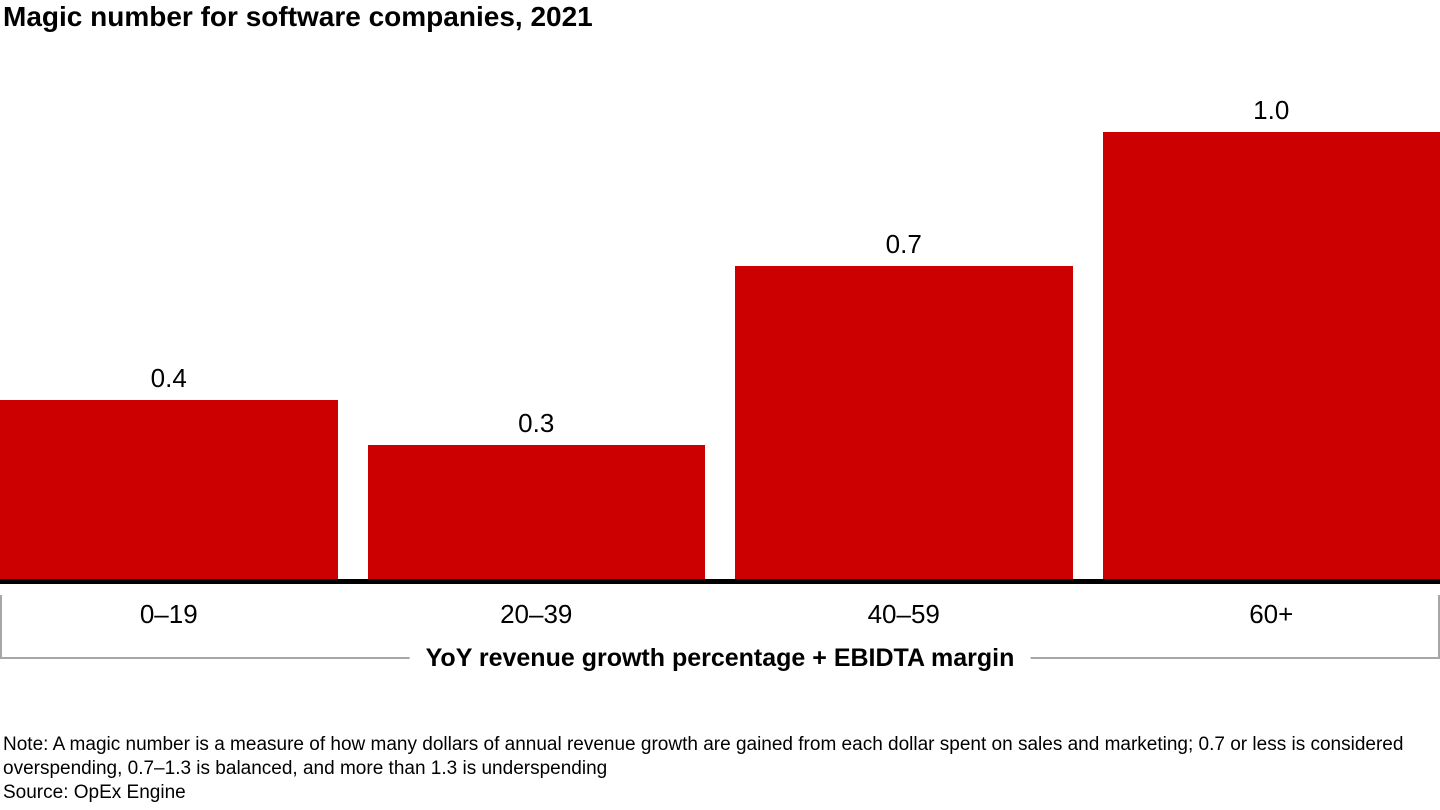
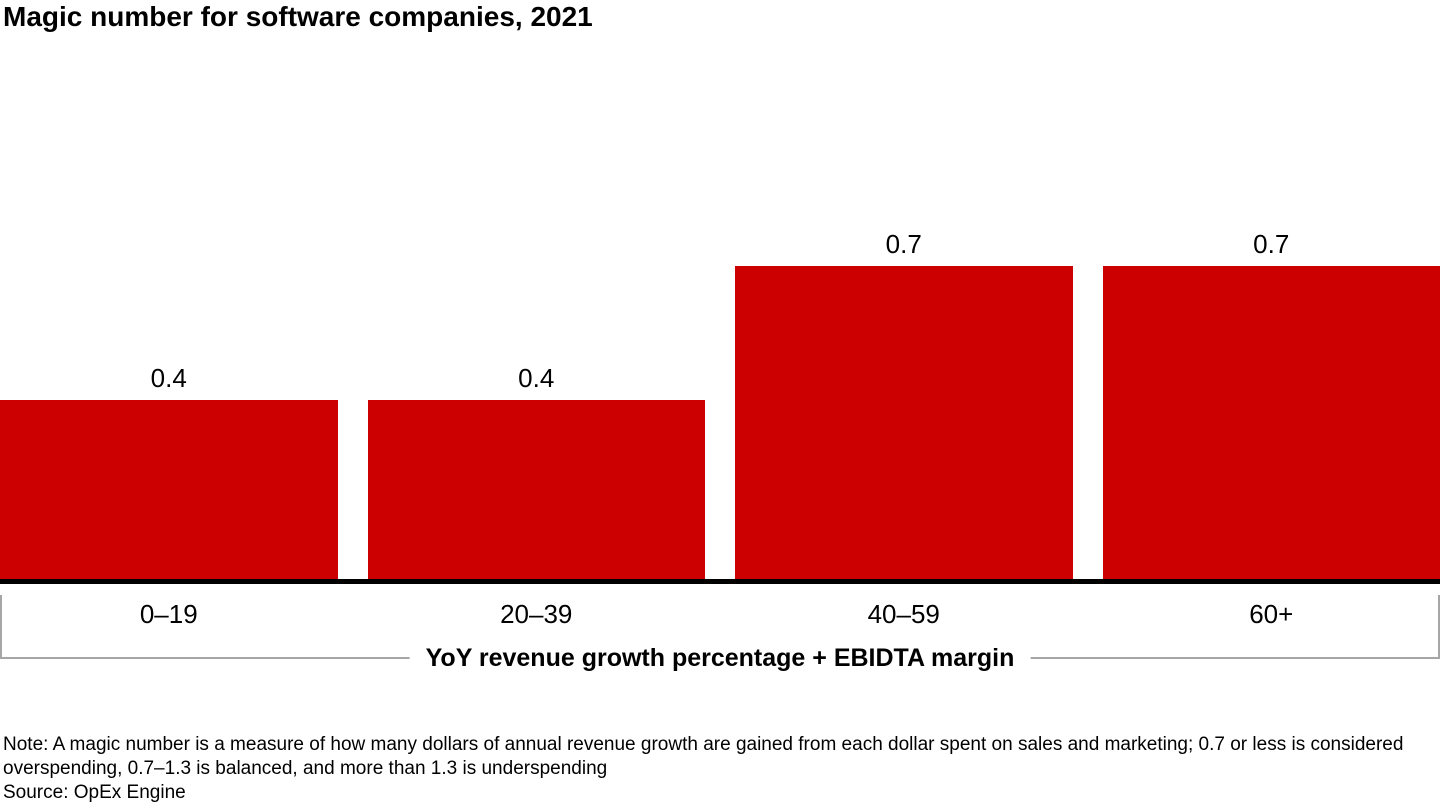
20–39: 0.3 -> 0.4
60+: 1.0 -> 0.7
